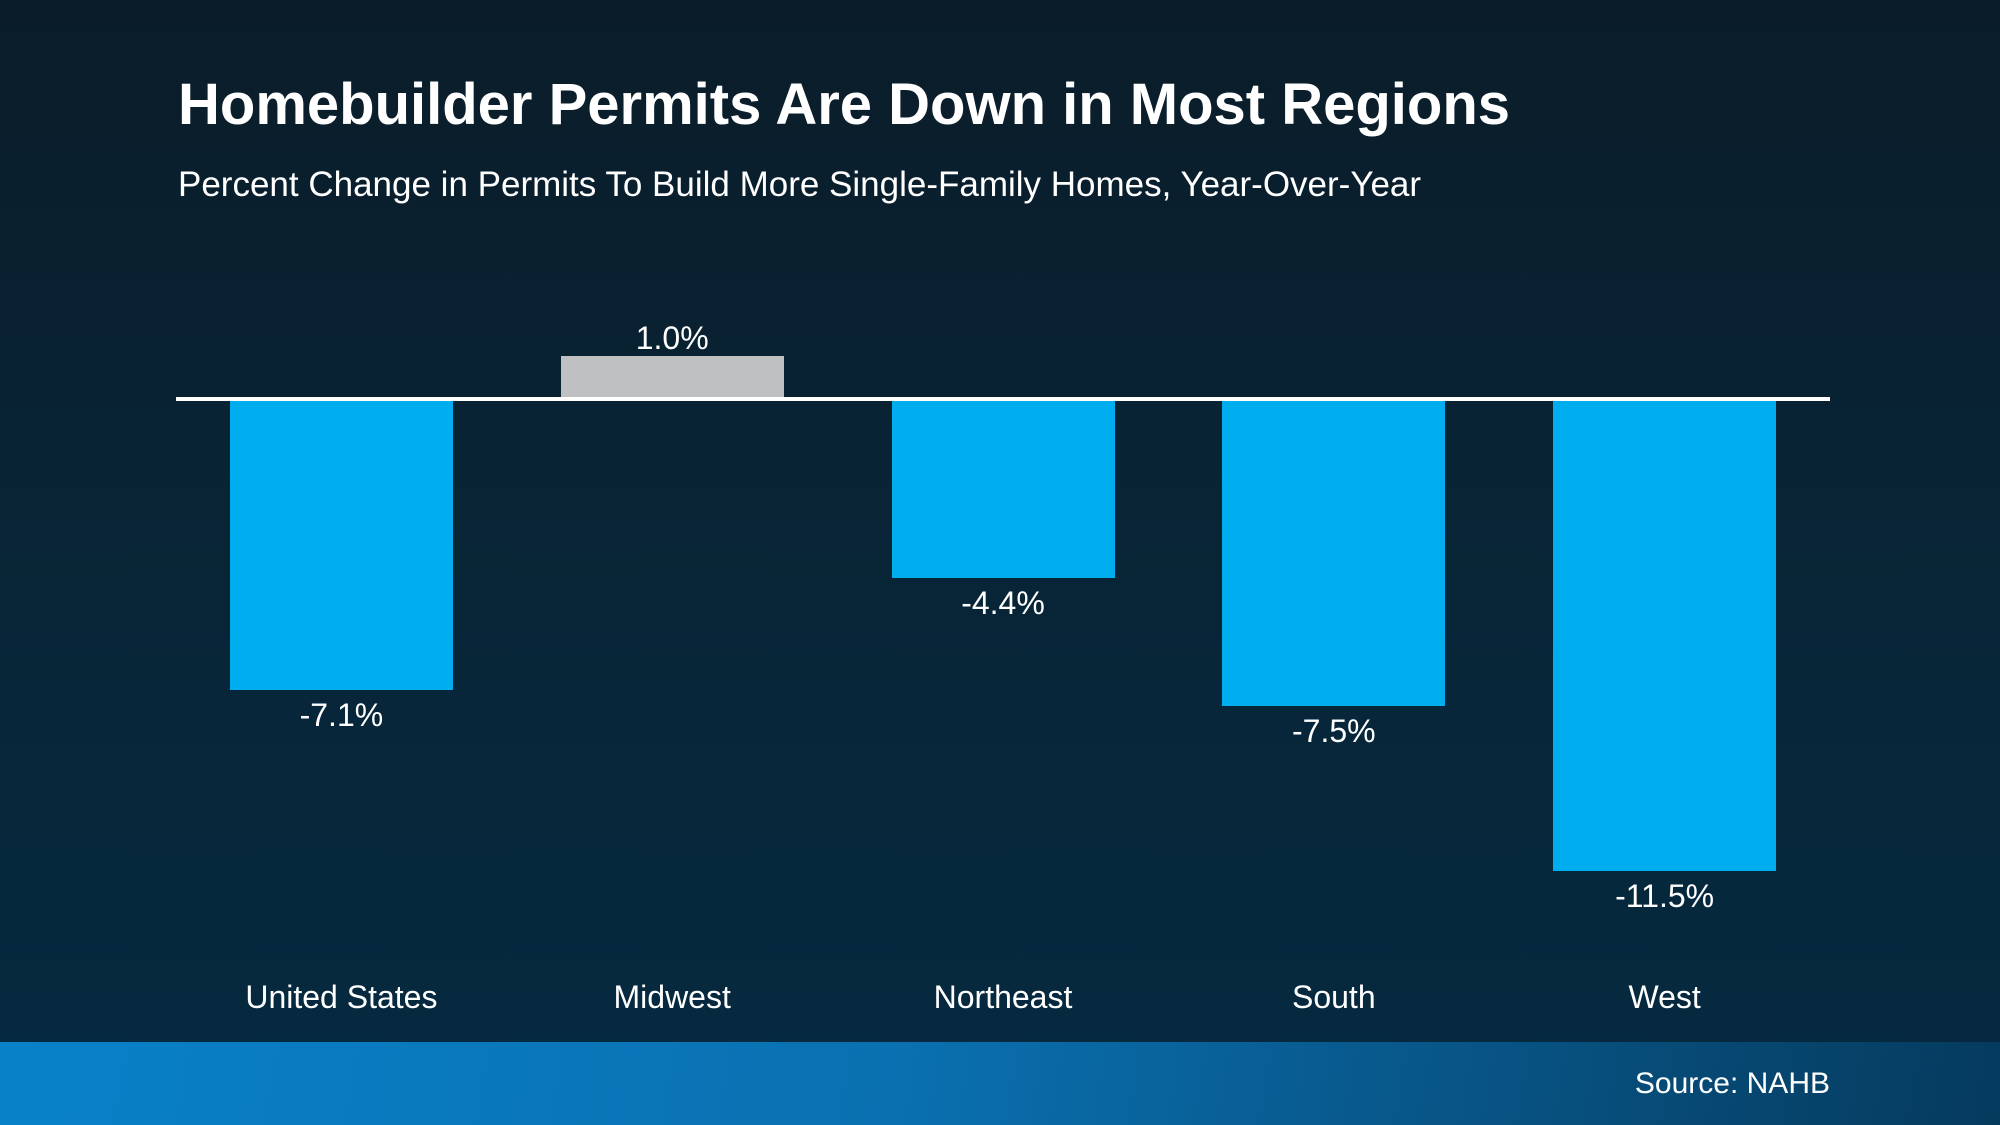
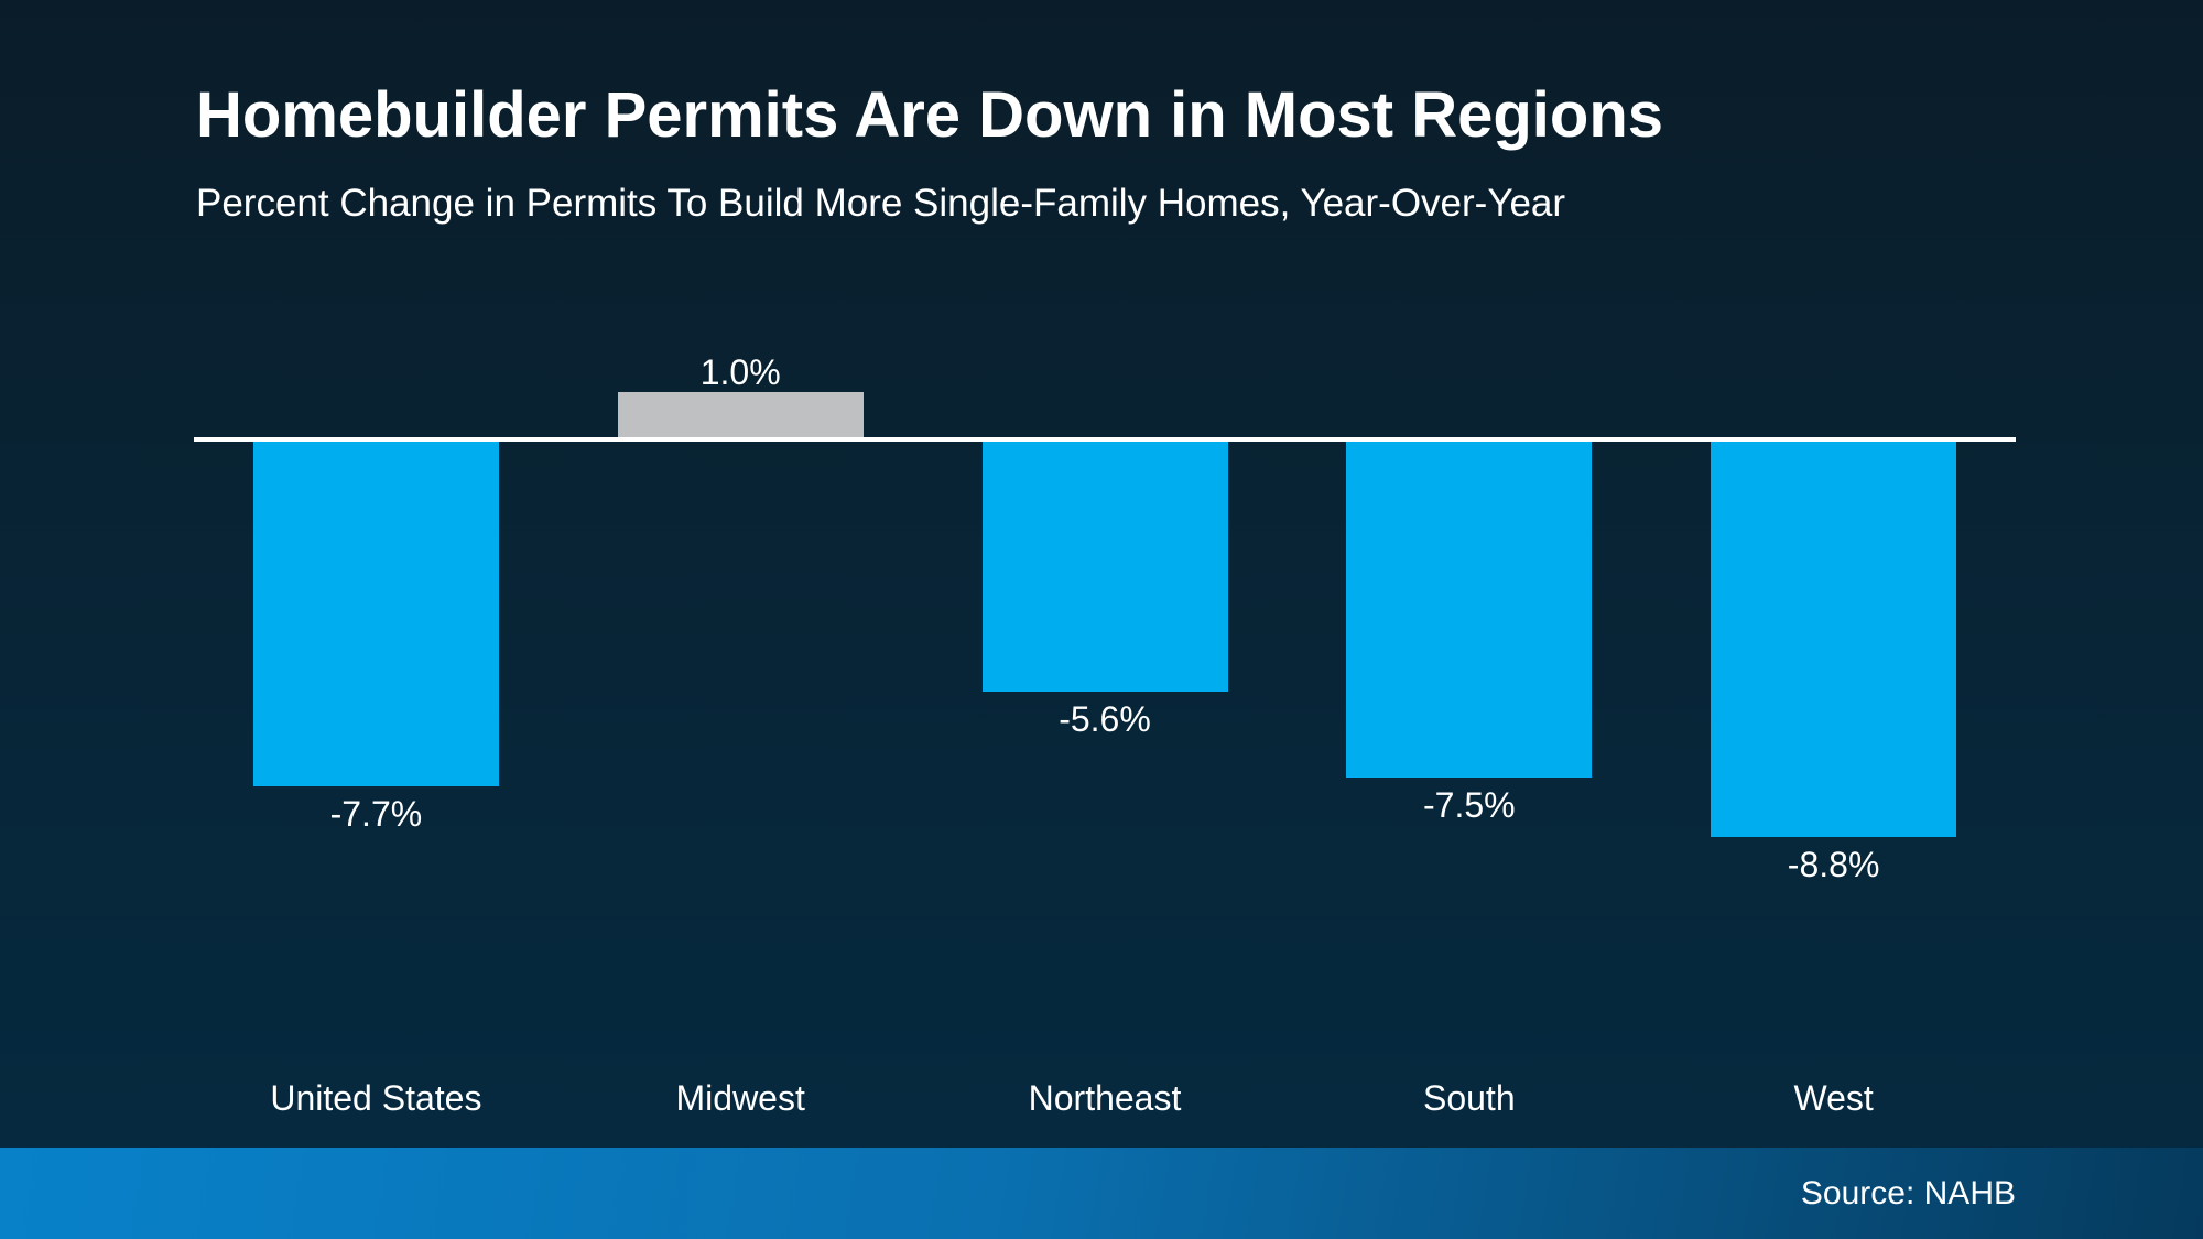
United States: -7.1% -> -7.7%
Northeast: -4.4% -> -5.6%
West: -11.5% -> -8.8%
